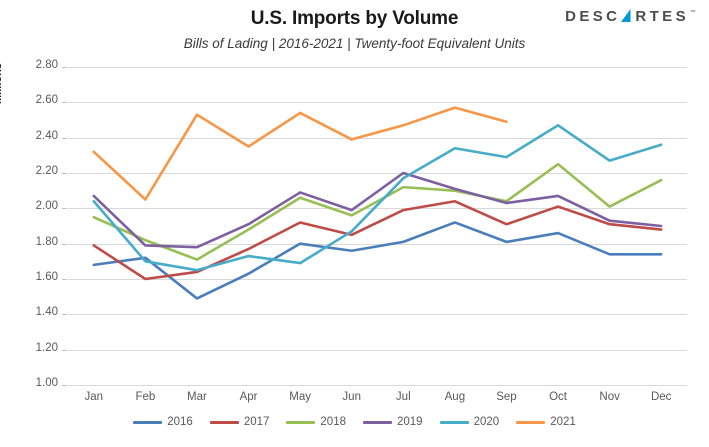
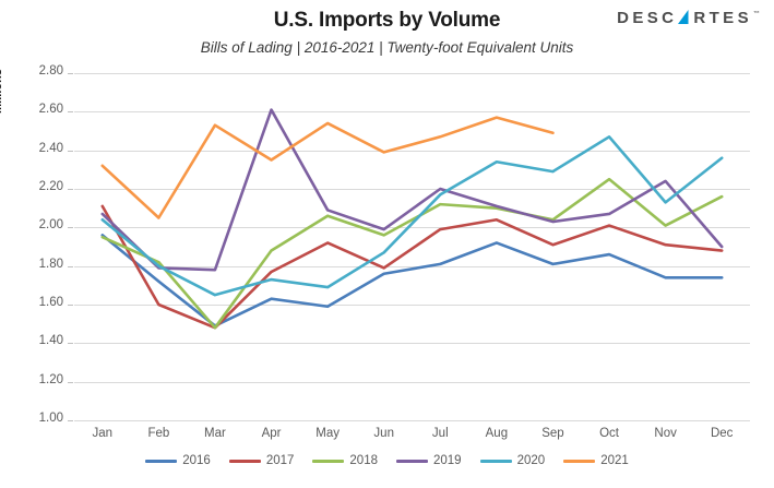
2016/Jan: 1.68 -> 1.96
2017/Jan: 1.79 -> 2.11
2020/Feb: 1.70 -> 1.80
2017/Mar: 1.64 -> 1.48
2018/Mar: 1.71 -> 1.48
2019/Apr: 1.91 -> 2.61
2016/May: 1.80 -> 1.59
2017/Jun: 1.85 -> 1.79
2019/Nov: 1.93 -> 2.24
2020/Nov: 2.27 -> 2.13
